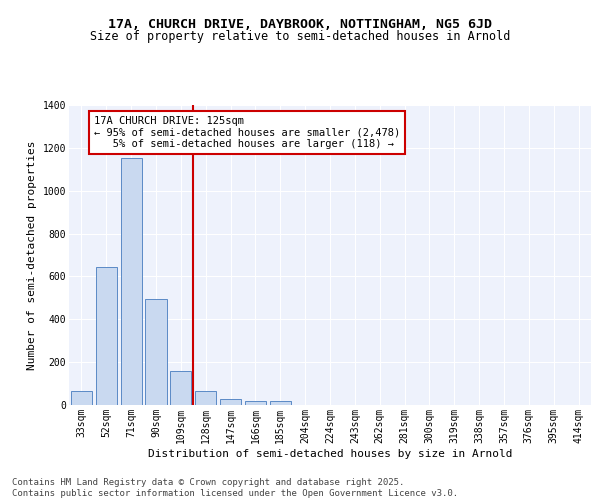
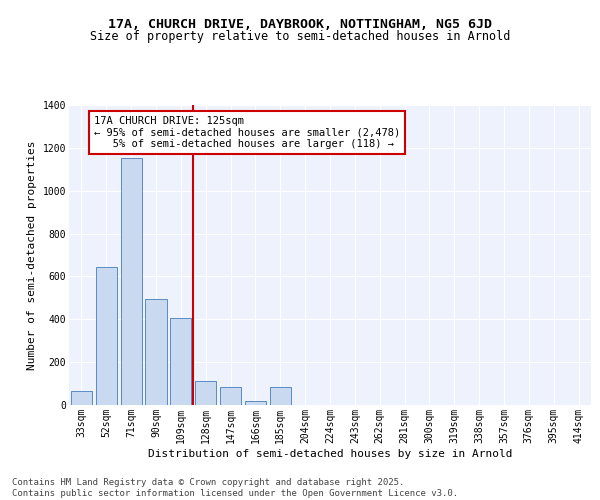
109sqm: 160 -> 405
128sqm: 65 -> 110
147sqm: 30 -> 85
185sqm: 18 -> 85
